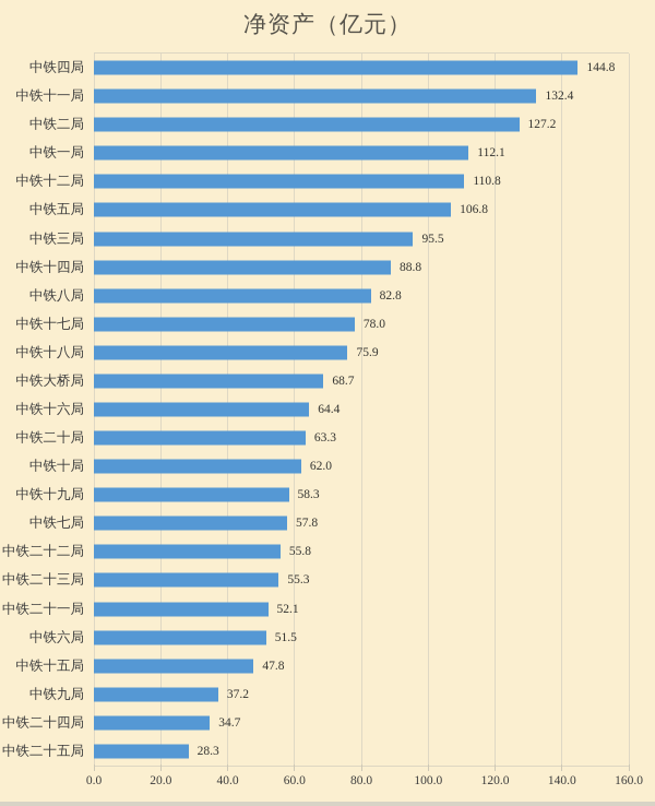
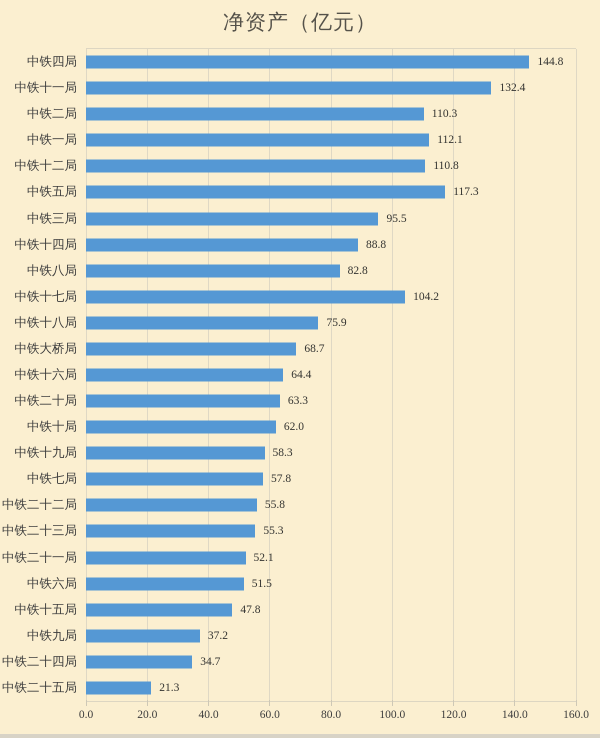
中铁二局: 127.2 -> 110.3
中铁五局: 106.8 -> 117.3
中铁十七局: 78.0 -> 104.2
中铁二十五局: 28.3 -> 21.3
